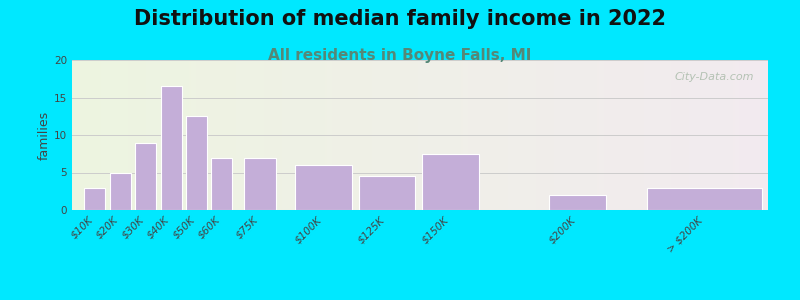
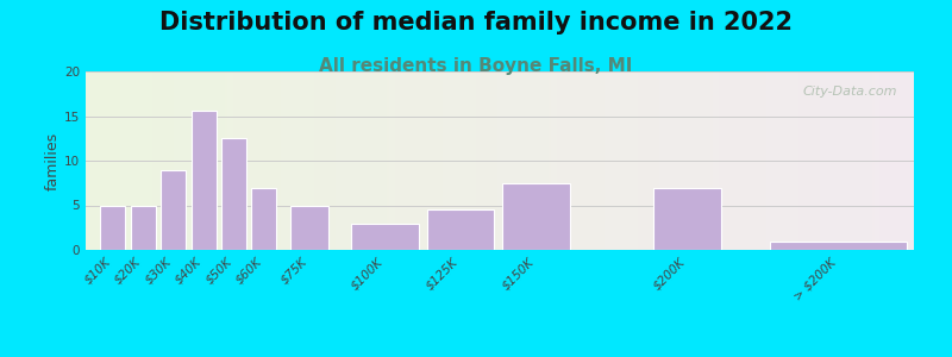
$10K: 3.0 -> 5.0
$40K: 16.5 -> 15.6
$75K: 7.0 -> 5.0
$100K: 6.0 -> 3.0
$200K: 2.0 -> 7.0
> $200K: 3.0 -> 1.0
